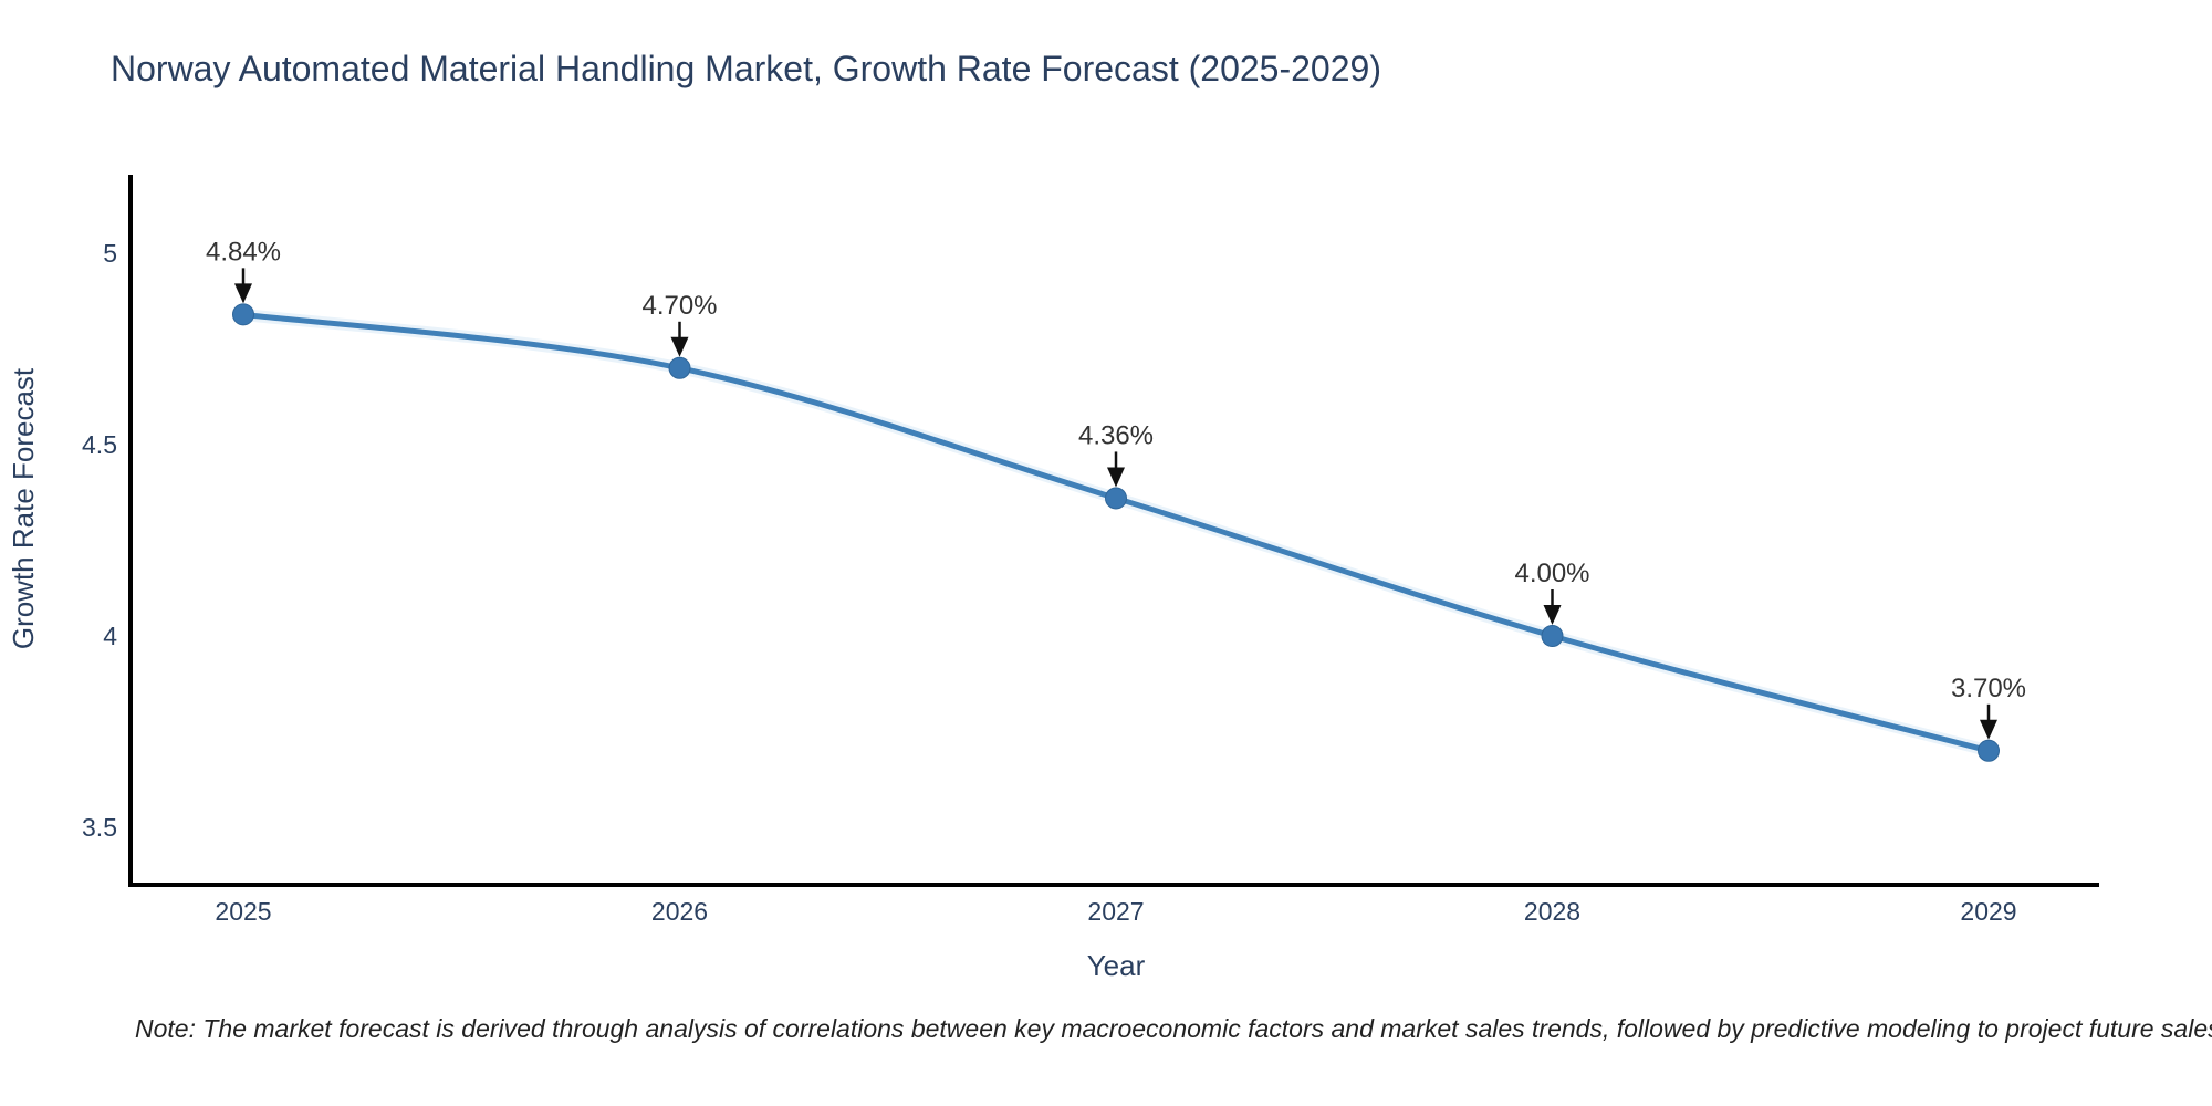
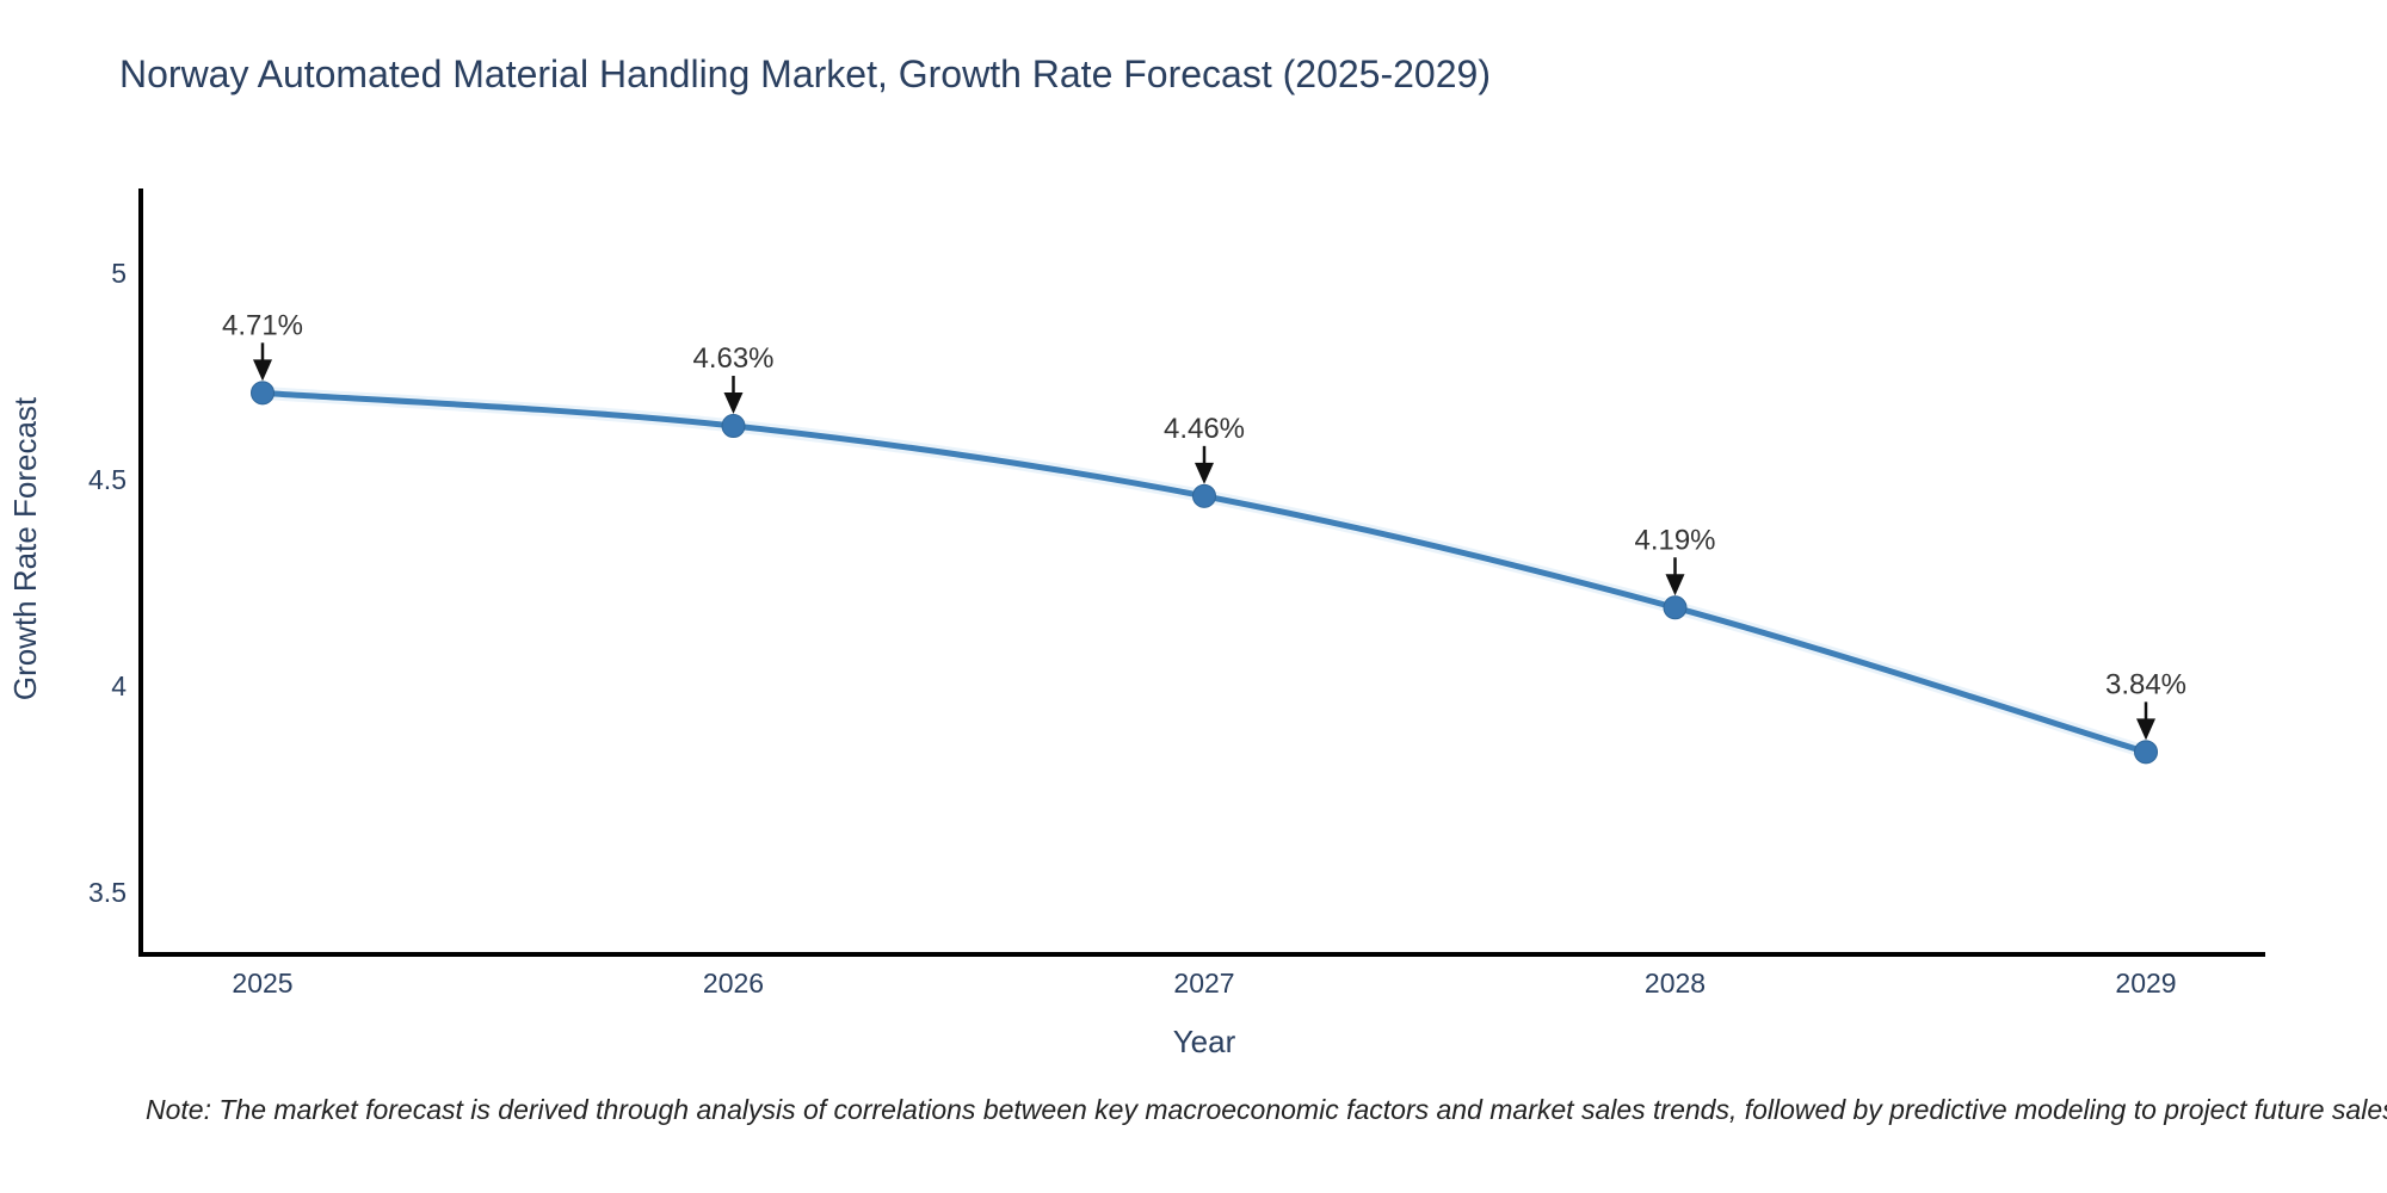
2025: 4.84% -> 4.71%
2026: 4.70% -> 4.63%
2027: 4.36% -> 4.46%
2028: 4.00% -> 4.19%
2029: 3.70% -> 3.84%
